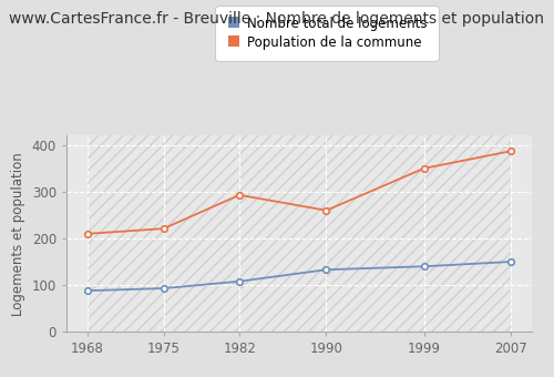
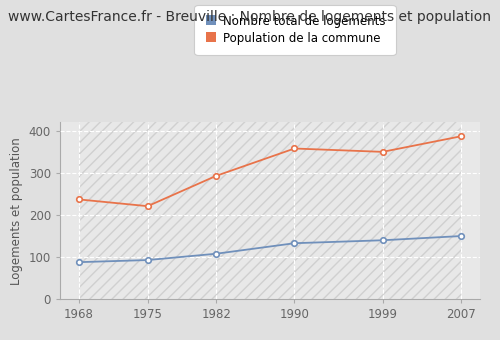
Population de la commune/1968: 210 -> 237
Population de la commune/1990: 260 -> 358
